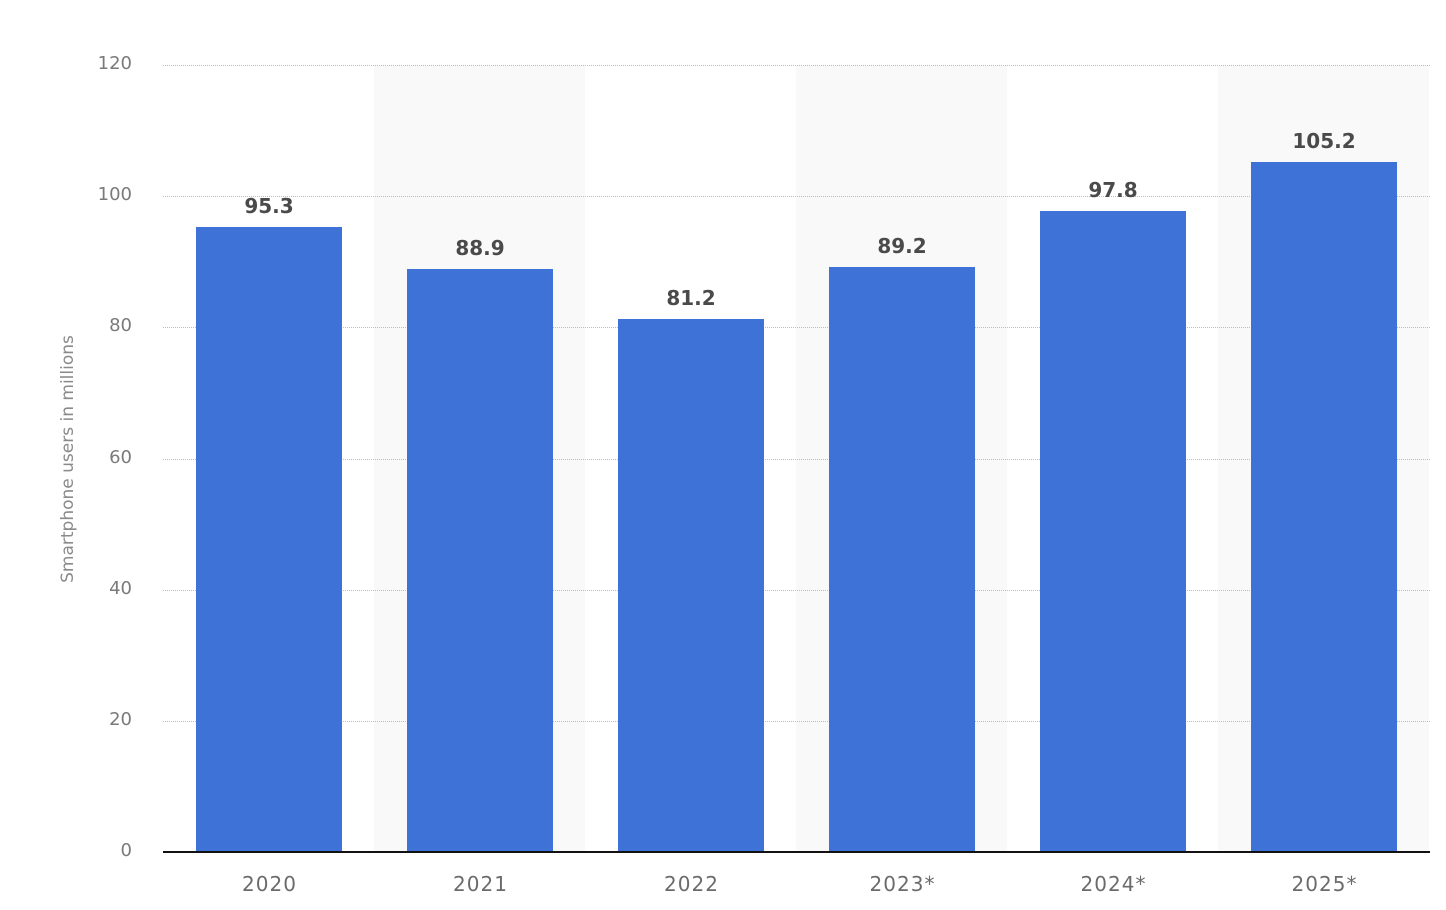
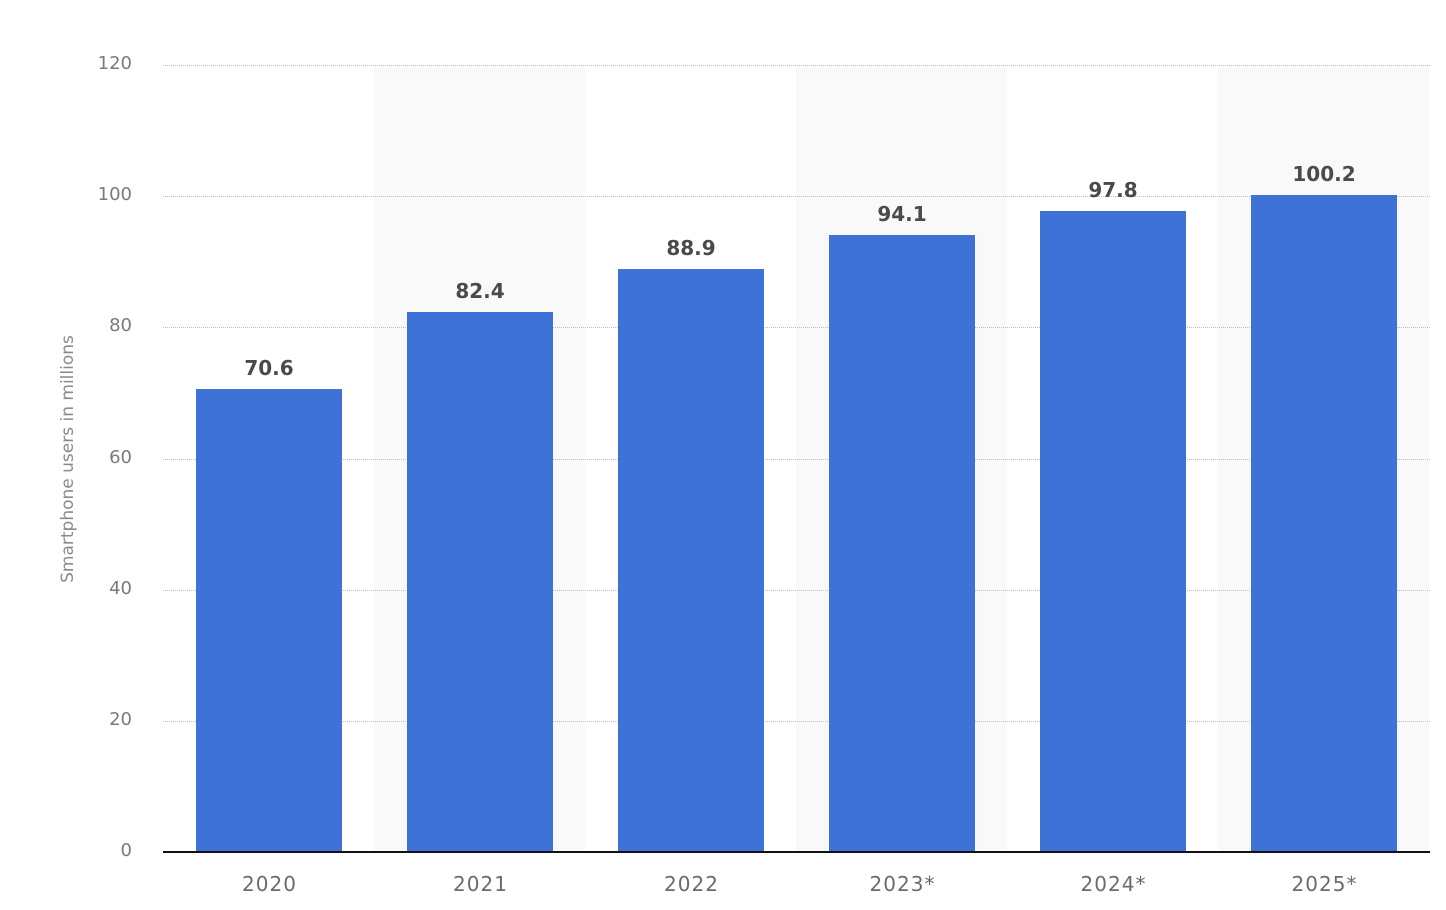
2020: 95.3 -> 70.6
2021: 88.9 -> 82.4
2022: 81.2 -> 88.9
2023*: 89.2 -> 94.1
2025*: 105.2 -> 100.2
